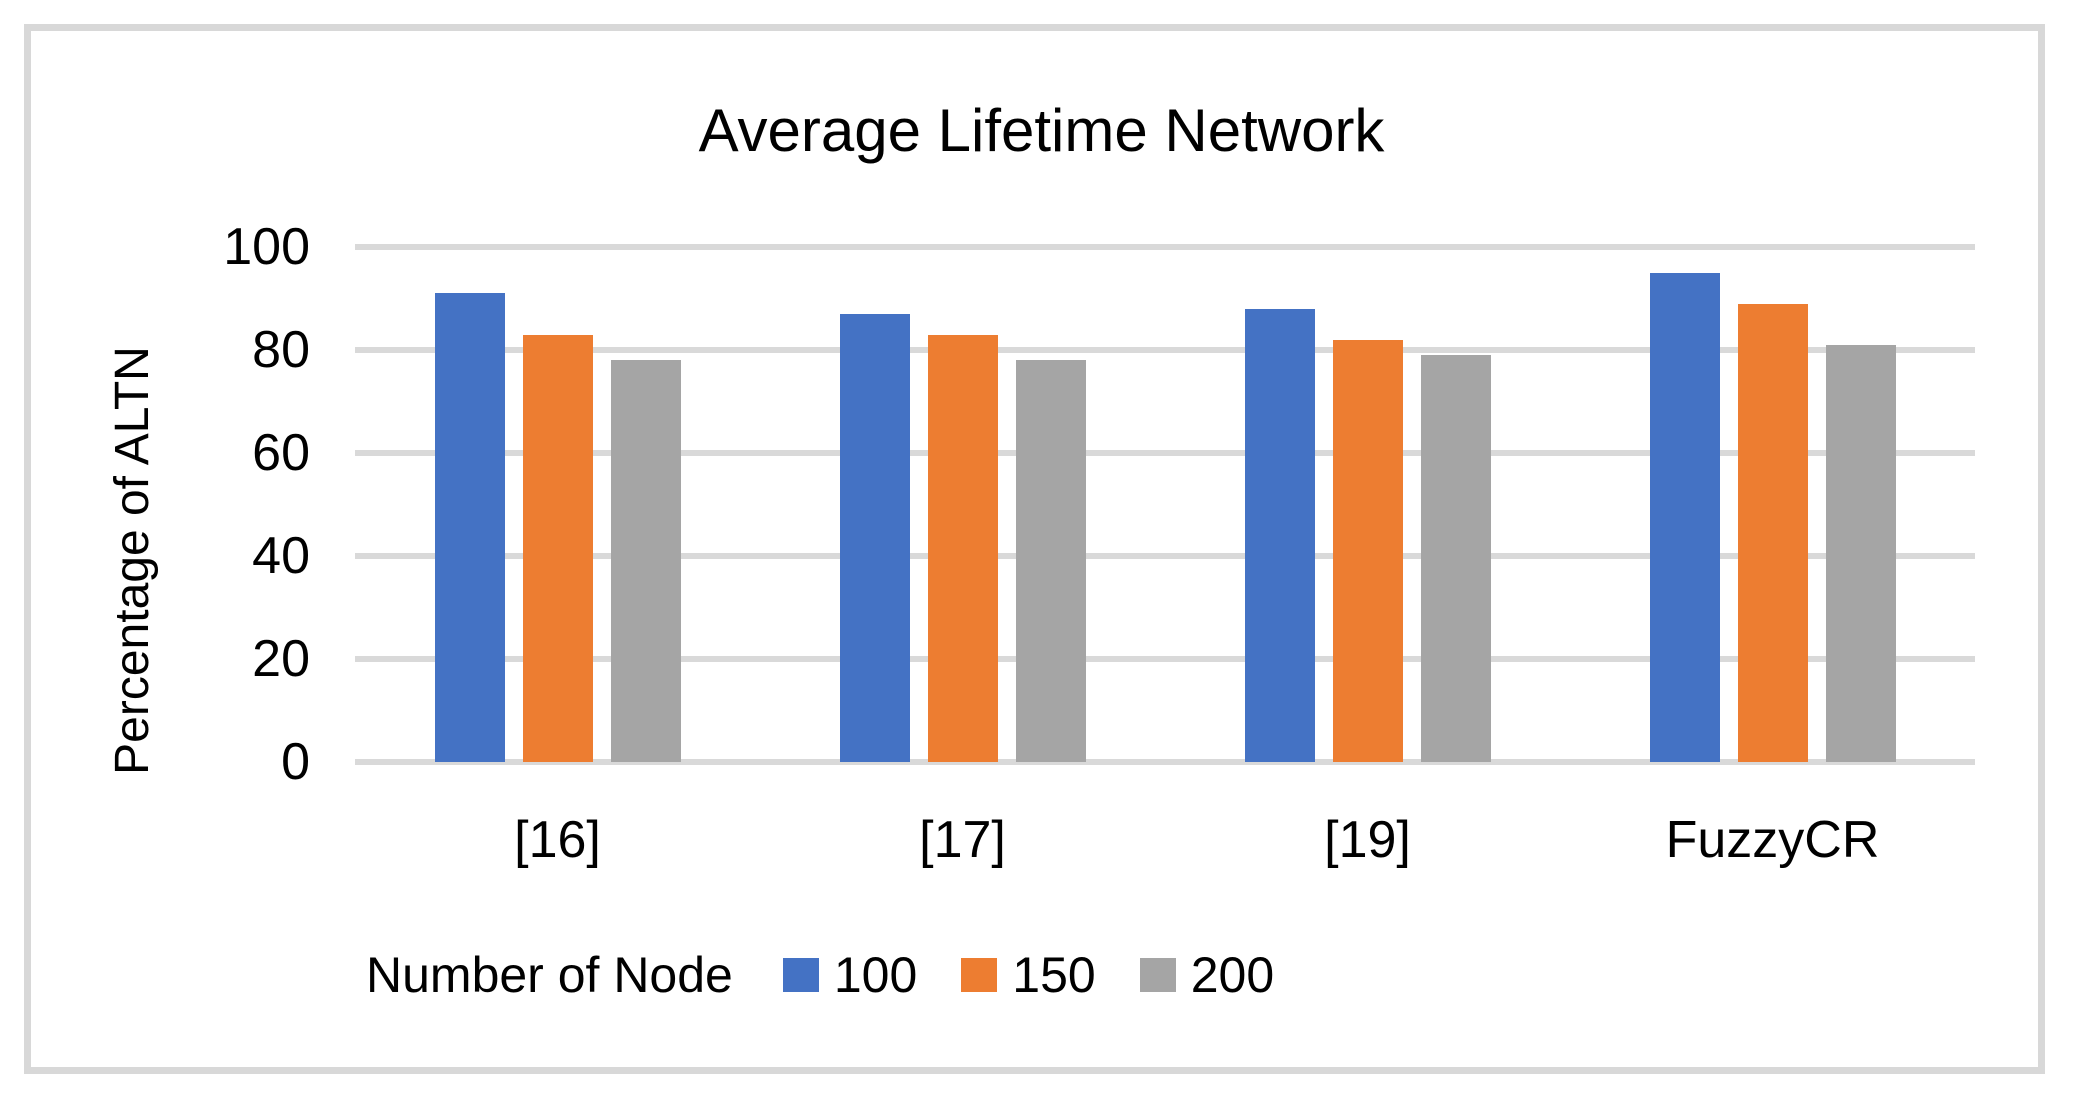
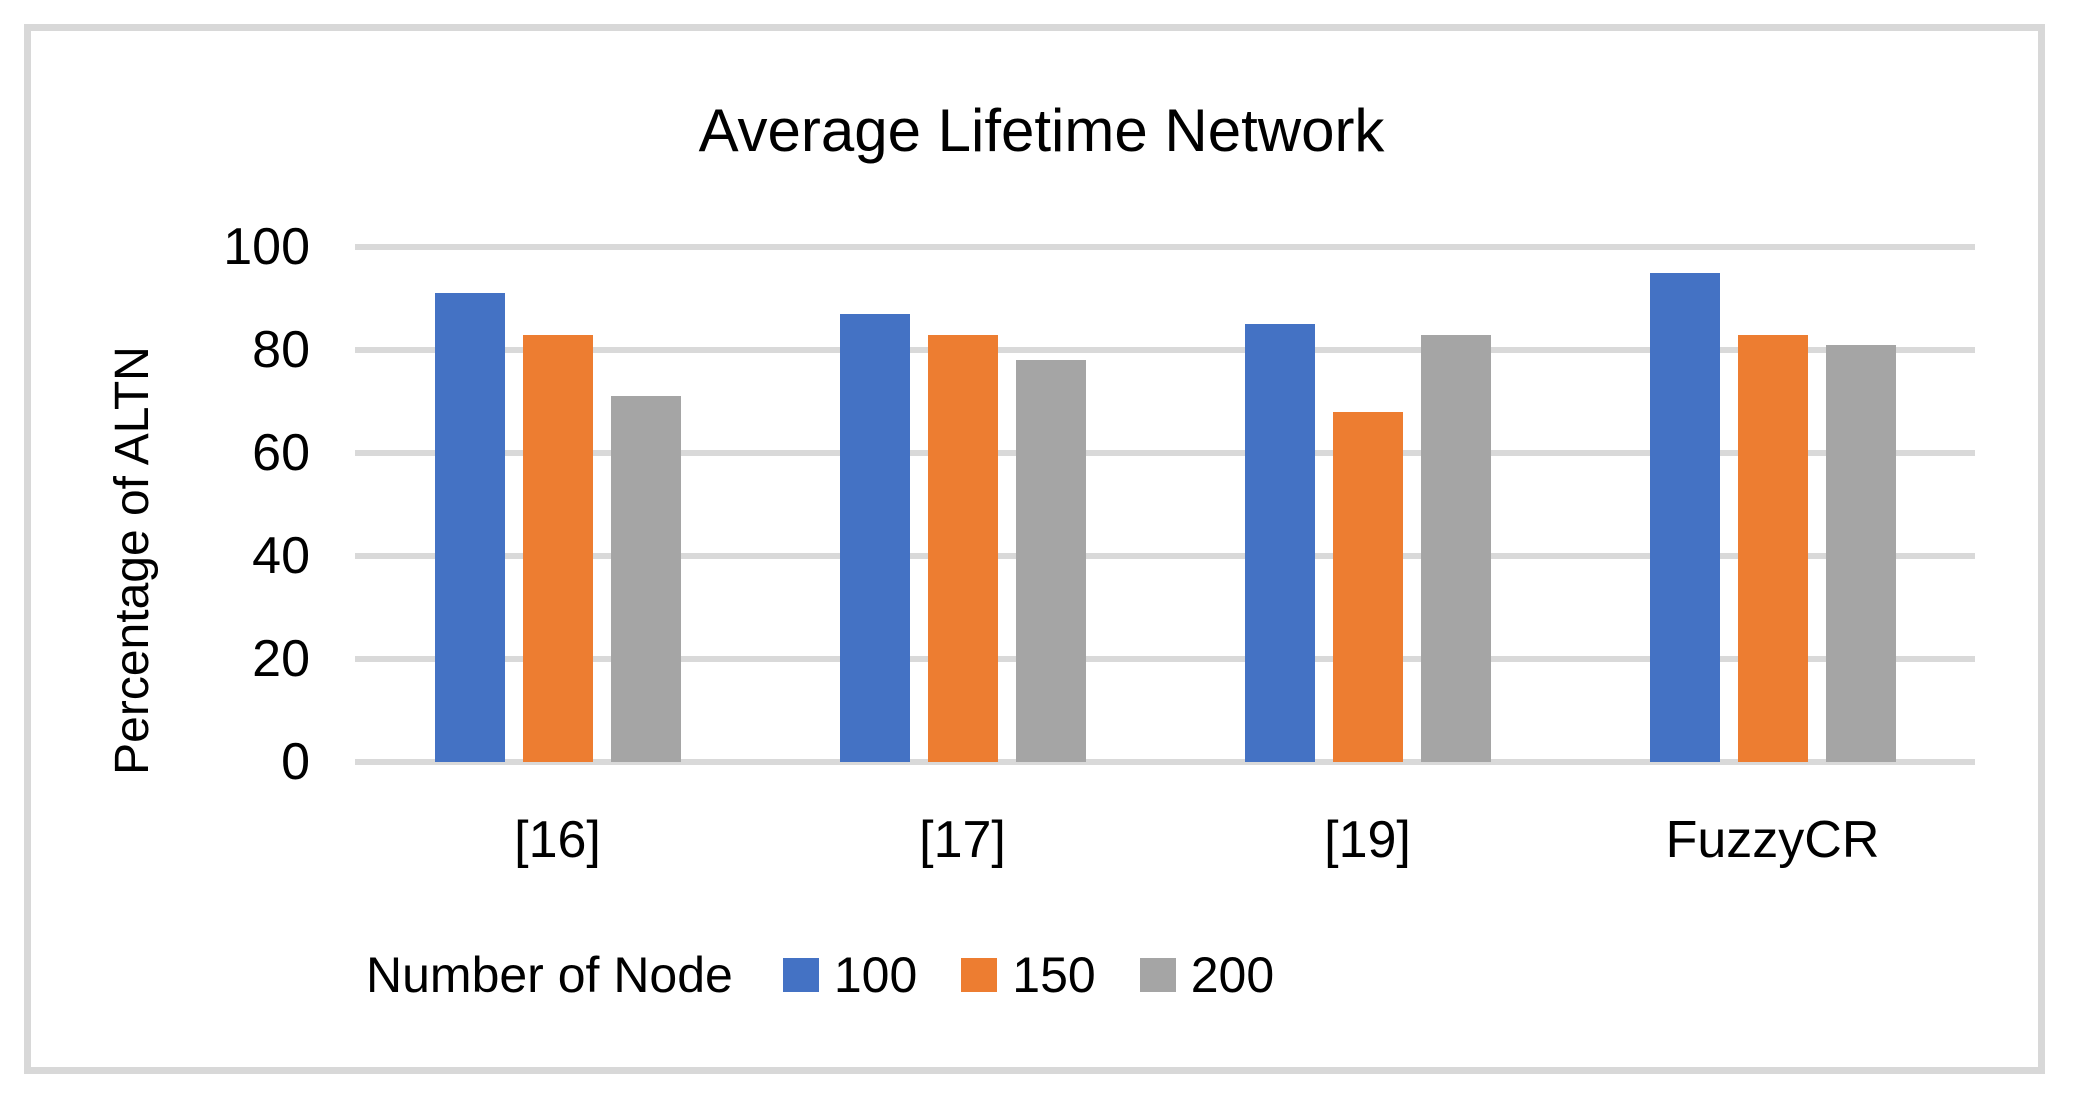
200/[16]: 78 -> 71
100/[19]: 88 -> 85
150/[19]: 82 -> 68
200/[19]: 79 -> 83
150/FuzzyCR: 89 -> 83
